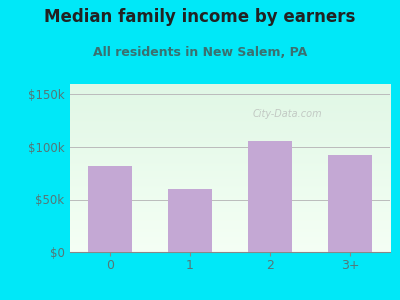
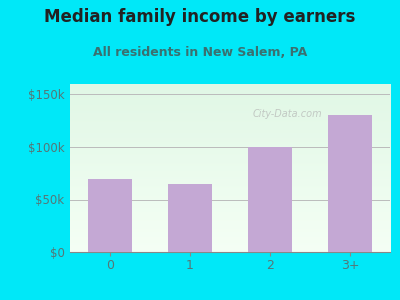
0: $82k -> $70k
1: $60k -> $65k
2: $106k -> $100k
3+: $92k -> $130k
